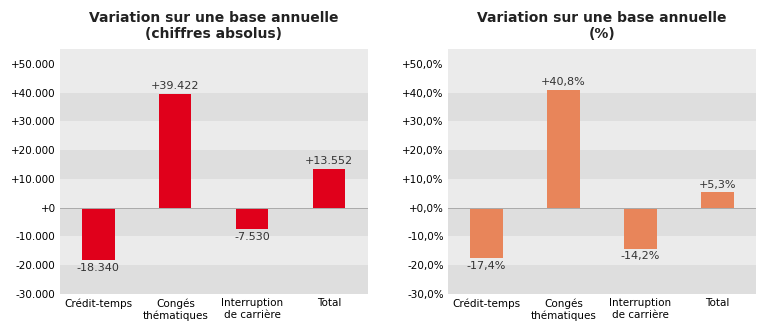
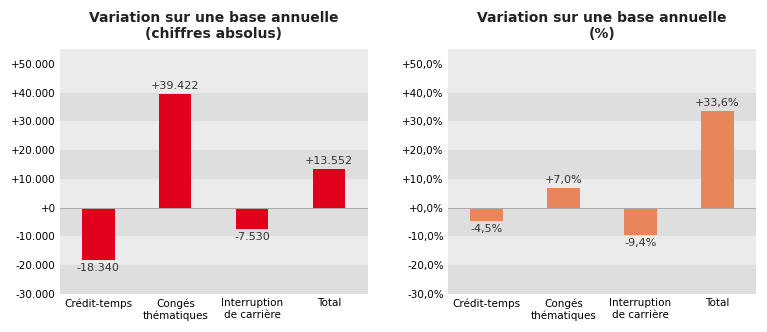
Variation sur une base annuelle (%)/Crédit-temps: -17,4% -> -4,5%
Variation sur une base annuelle (%)/Congés thématiques: +40,8% -> +7,0%
Variation sur une base annuelle (%)/Interruption de carrière: -14,2% -> -9,4%
Variation sur une base annuelle (%)/Total: +5,3% -> +33,6%
